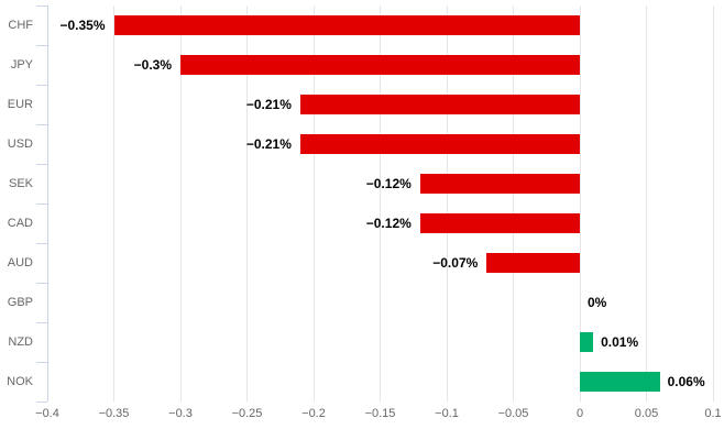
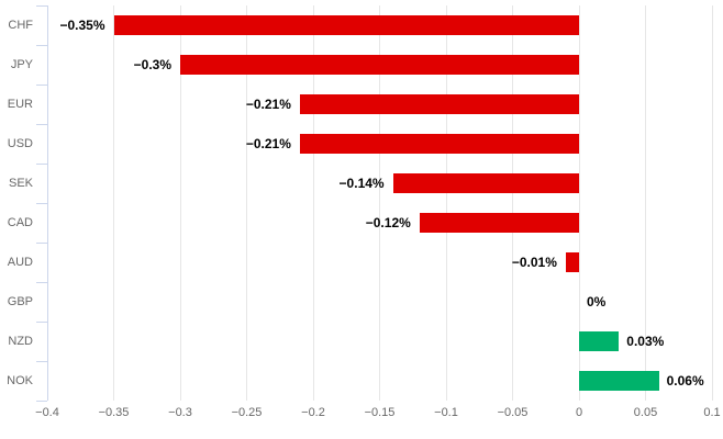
SEK: −0.12% -> −0.14%
AUD: −0.07% -> −0.01%
NZD: 0.01% -> 0.03%
